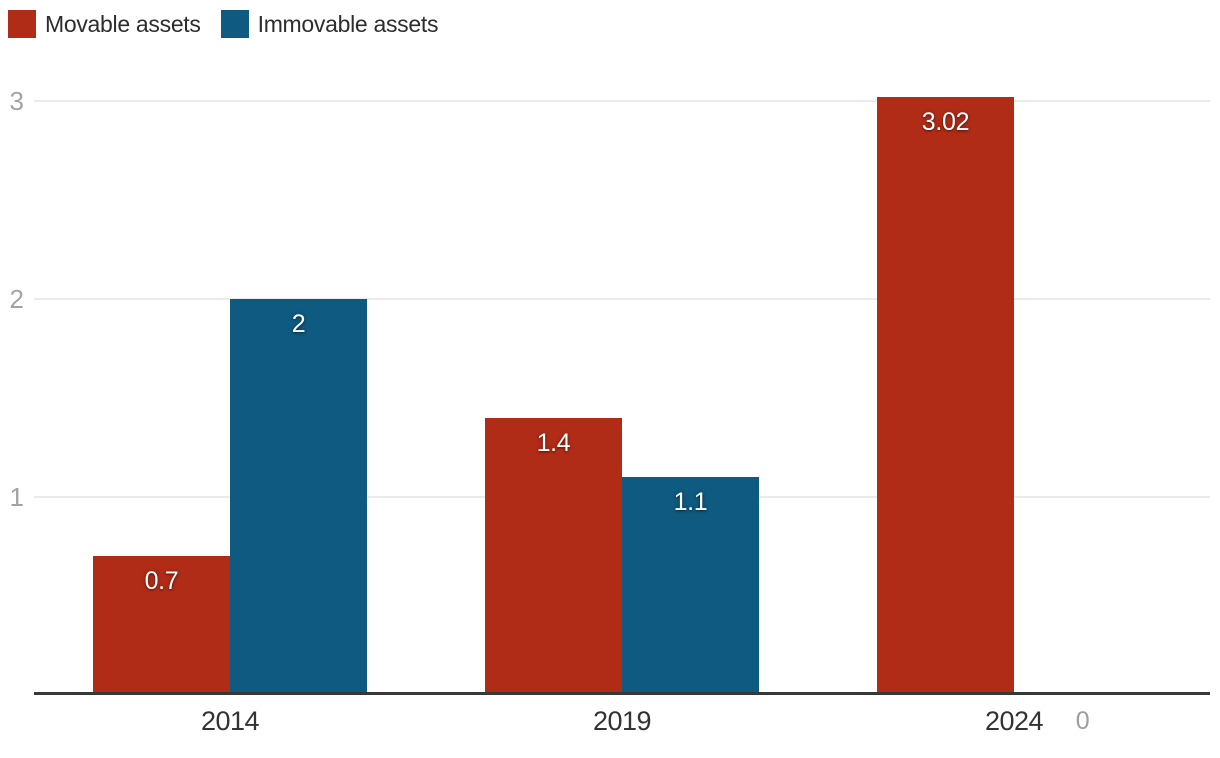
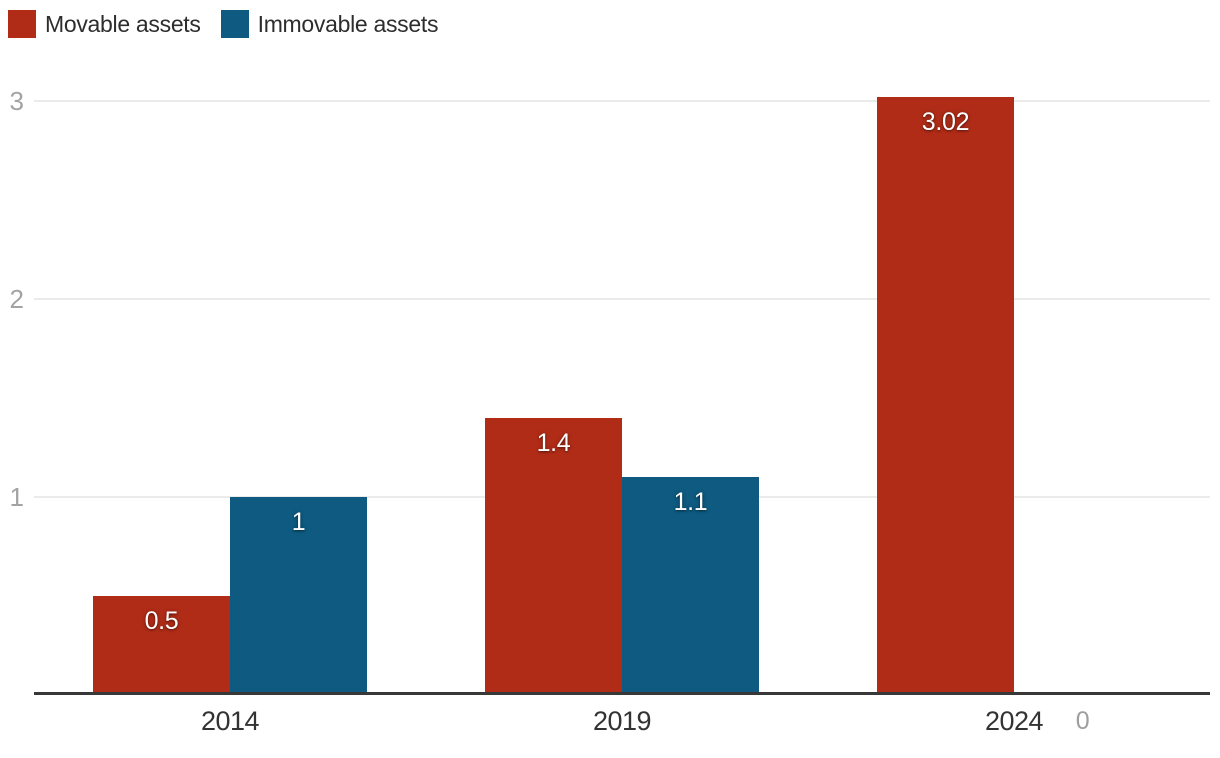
Movable assets/2014: 0.7 -> 0.5
Immovable assets/2014: 2 -> 1
